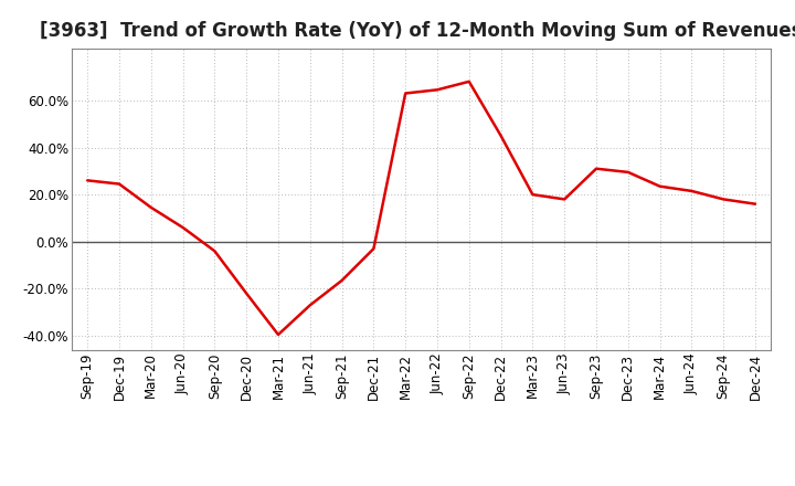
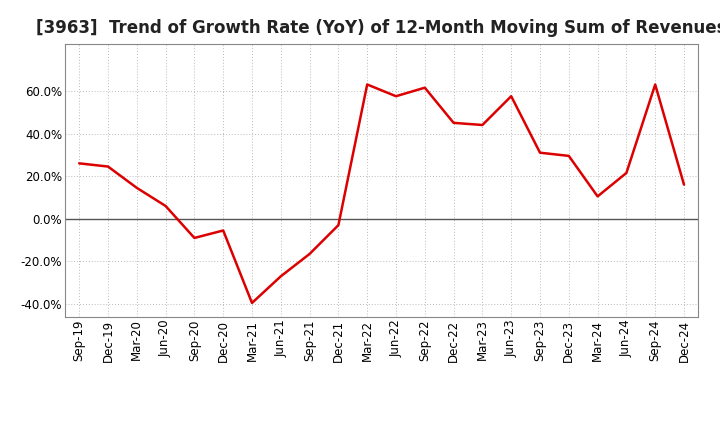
Sep-20: -4.0% -> -9.0%
Dec-20: -22.0% -> -5.5%
Jun-22: 64.5% -> 57.5%
Sep-22: 68.0% -> 61.5%
Mar-23: 20.0% -> 44.0%
Jun-23: 18.0% -> 57.5%
Mar-24: 23.5% -> 10.5%
Sep-24: 18.0% -> 63.0%
